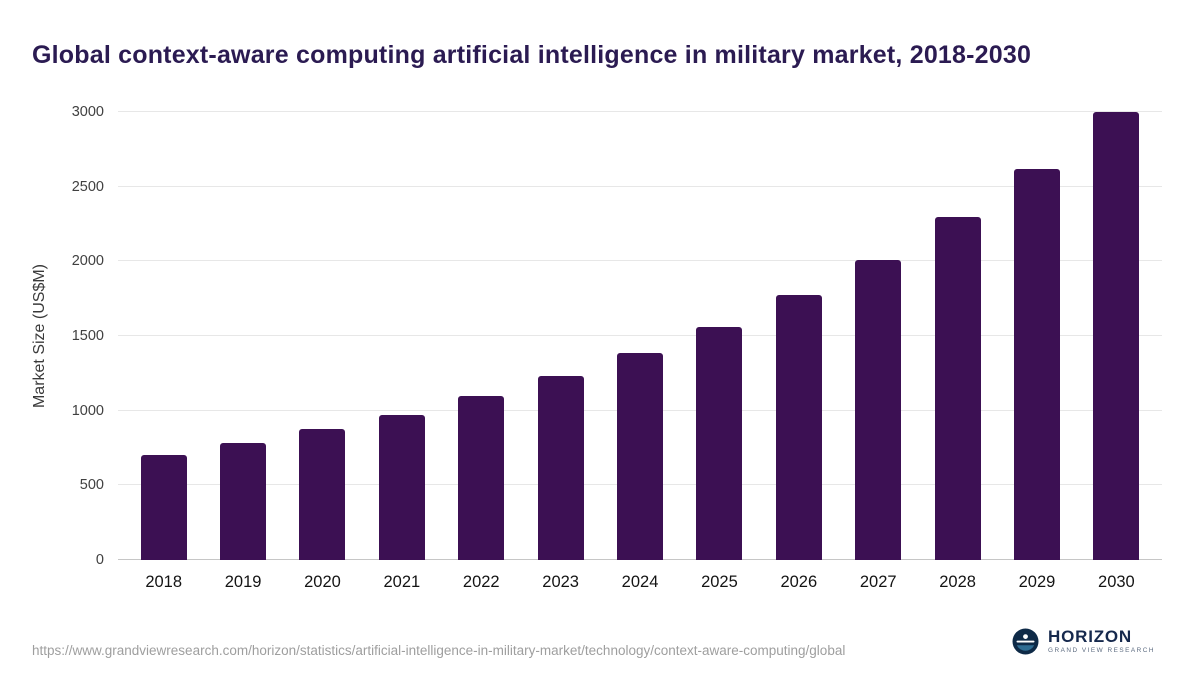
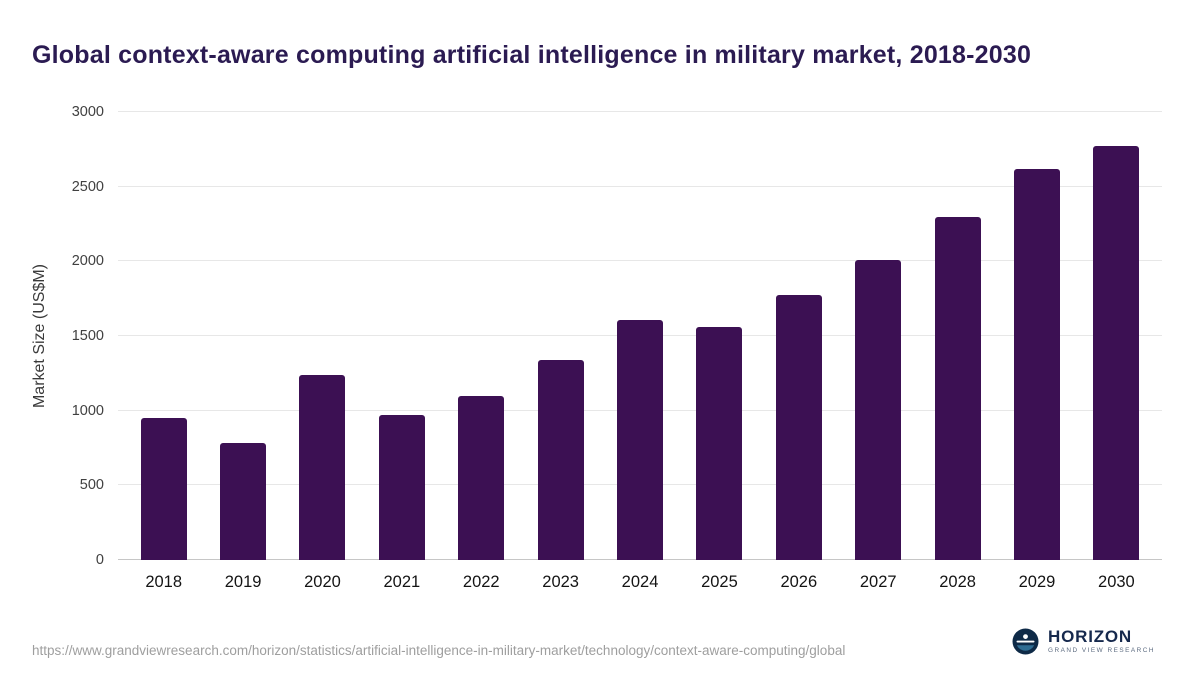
2018: 700 -> 950
2020: 880 -> 1240
2023: 1230 -> 1340
2024: 1380 -> 1610
2030: 3000 -> 2770
